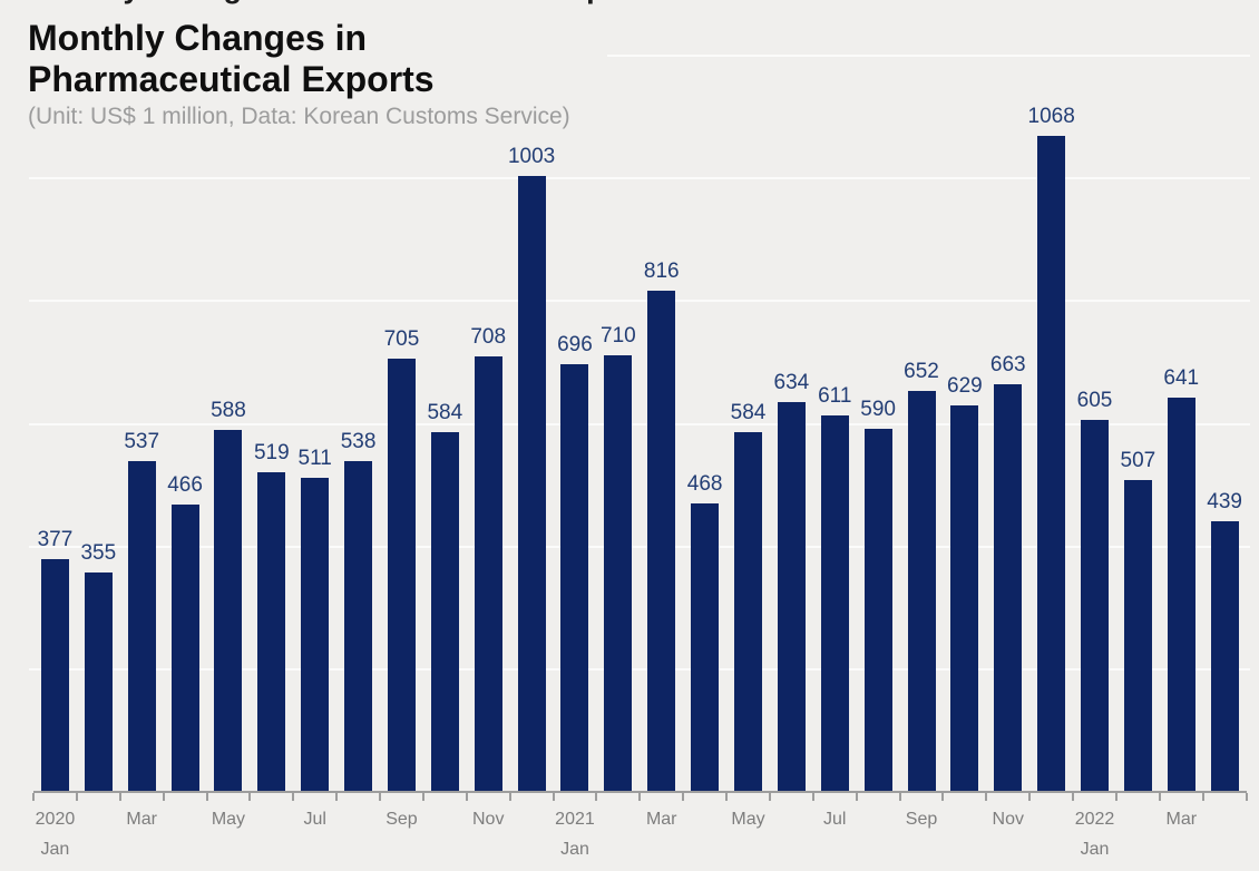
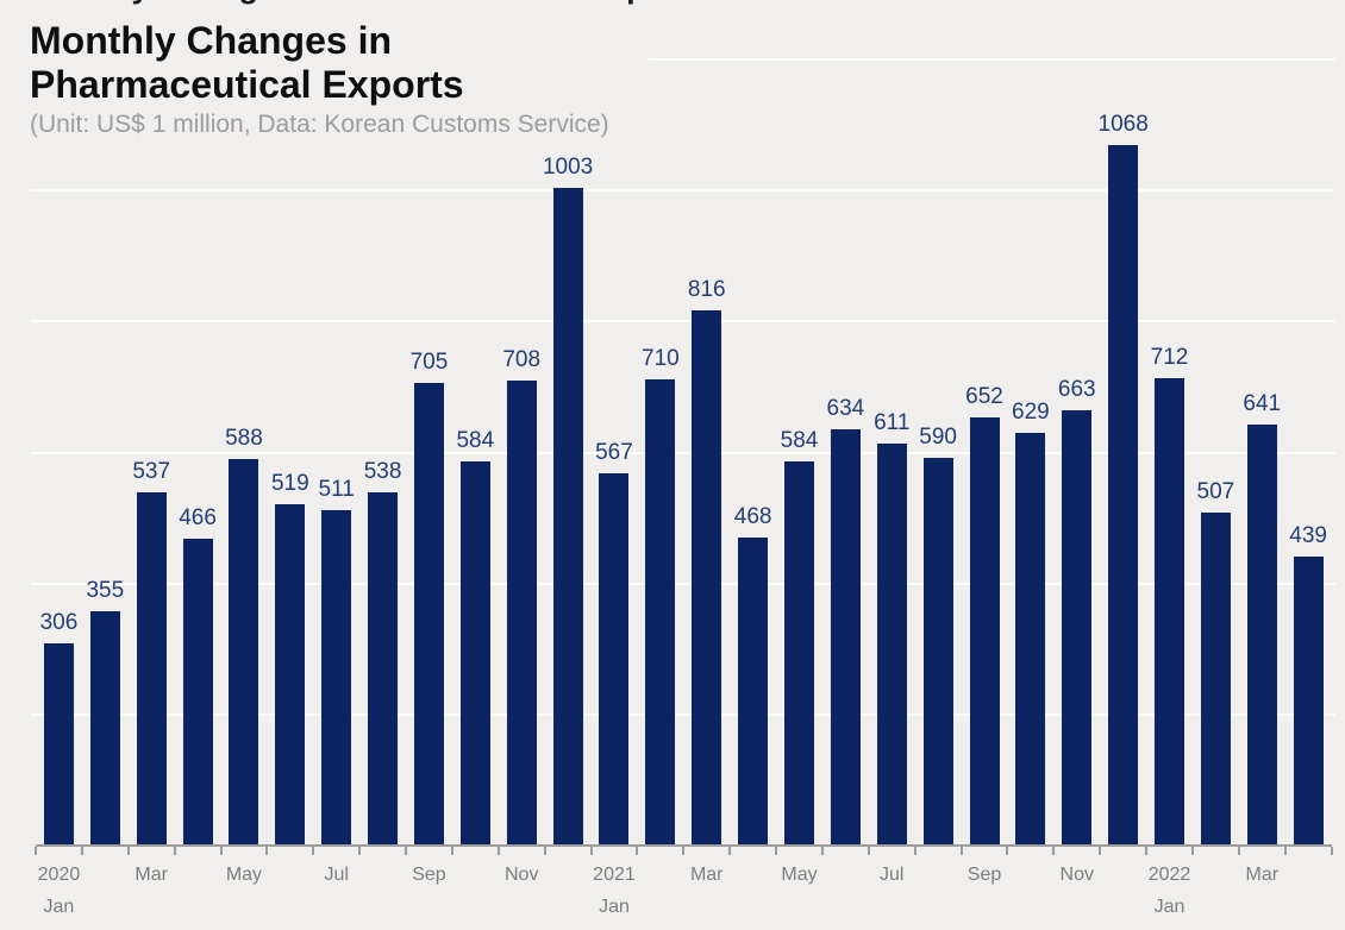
2020 Jan: 377 -> 306
2021 Jan: 696 -> 567
2022 Jan: 605 -> 712
